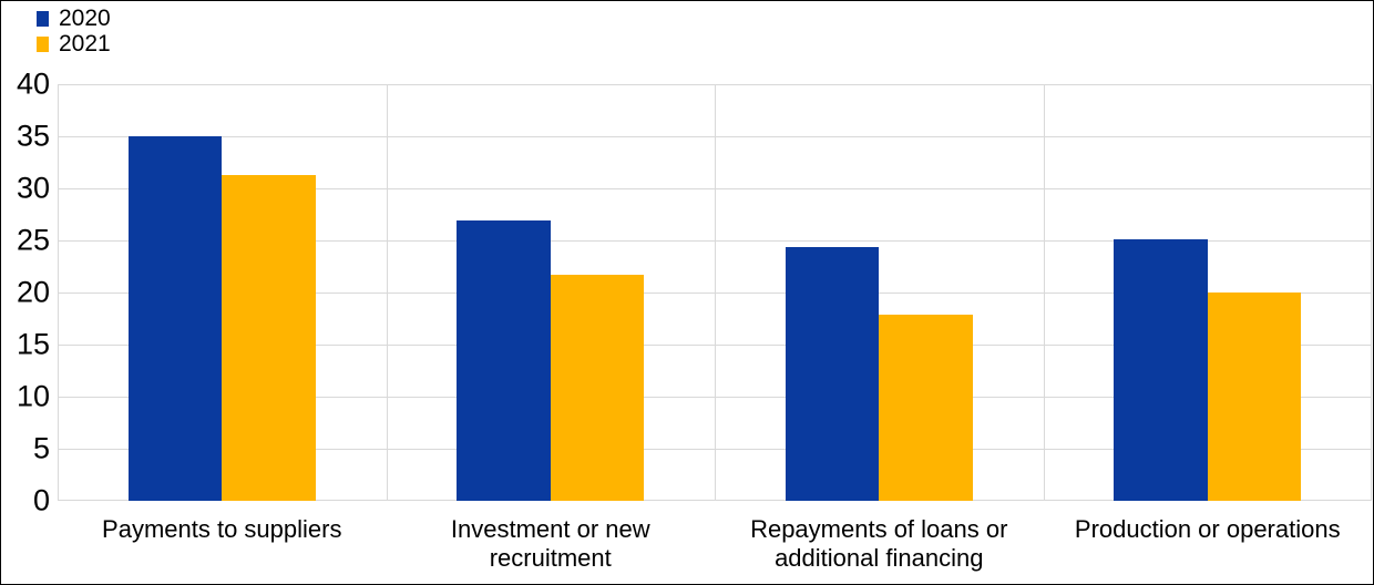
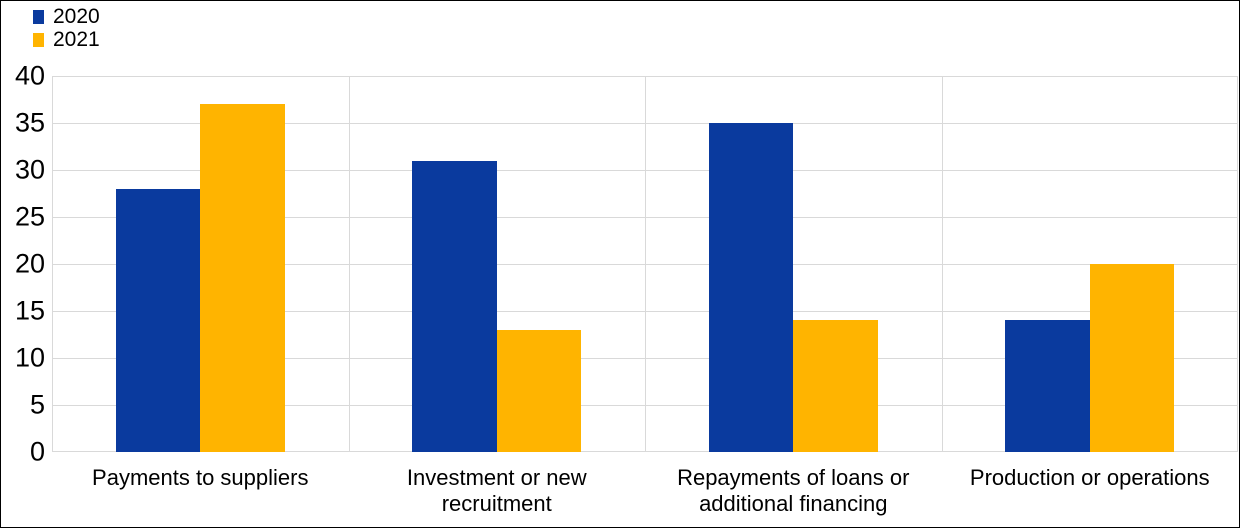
2020/Payments to suppliers: 35 -> 28
2021/Payments to suppliers: 31 -> 37
2020/Investment or new recruitment: 27 -> 31
2021/Investment or new recruitment: 22 -> 13
2020/Repayments of loans or additional financing: 24 -> 35
2021/Repayments of loans or additional financing: 18 -> 14
2020/Production or operations: 25 -> 14
